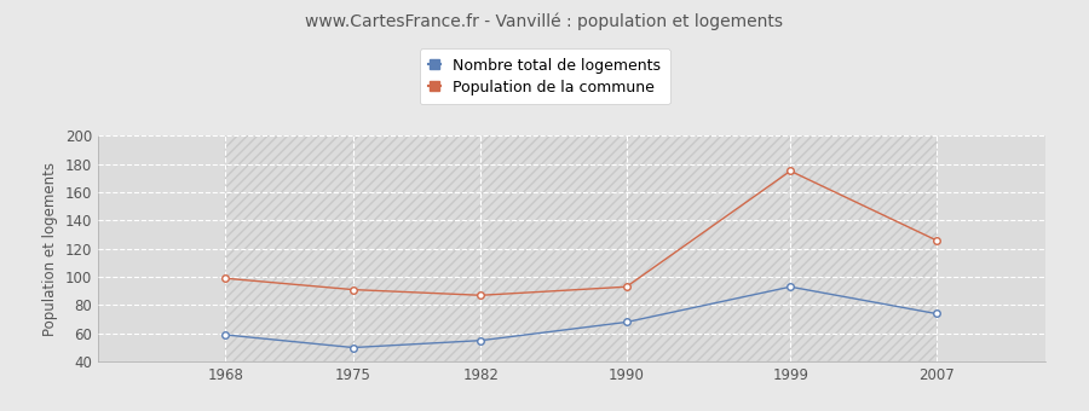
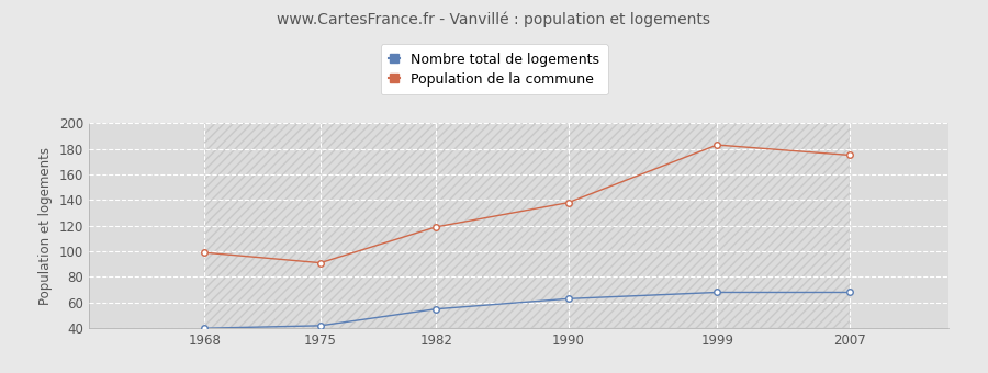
Nombre total de logements/1968: 59 -> 40
Nombre total de logements/1975: 50 -> 42
Population de la commune/1982: 87 -> 119
Nombre total de logements/1990: 68 -> 63
Population de la commune/1990: 93 -> 138
Nombre total de logements/1999: 93 -> 68
Population de la commune/1999: 175 -> 183
Nombre total de logements/2007: 74 -> 68
Population de la commune/2007: 126 -> 175
